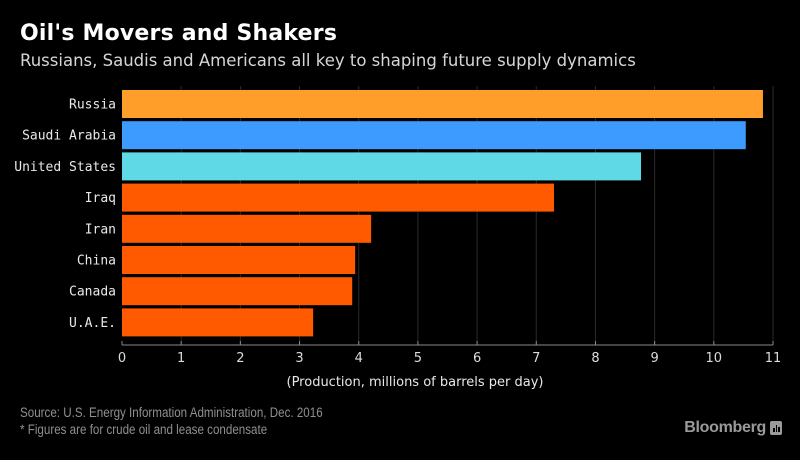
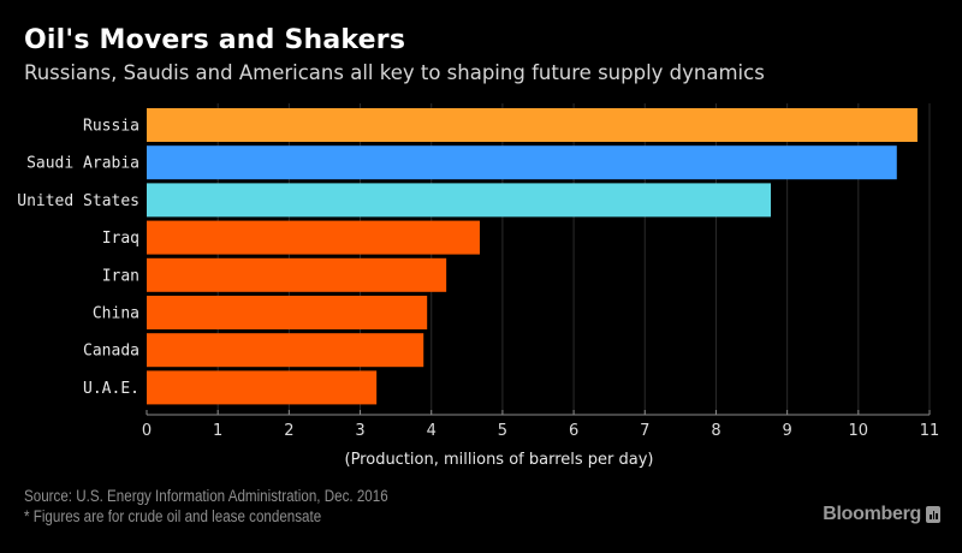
Iraq: 7.3 -> 4.7
